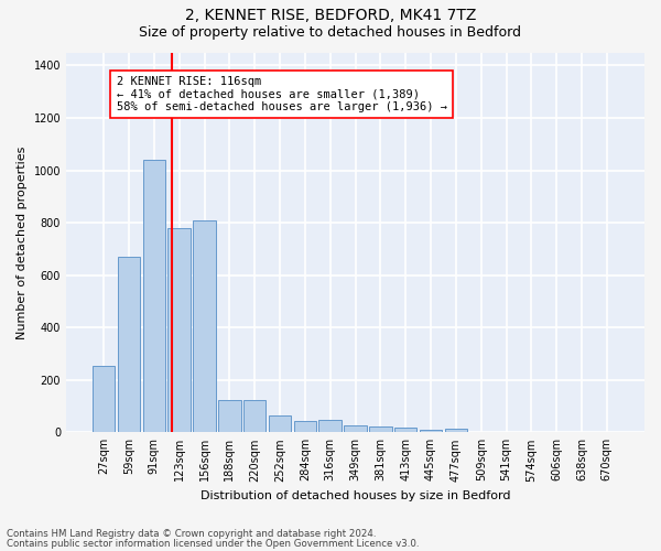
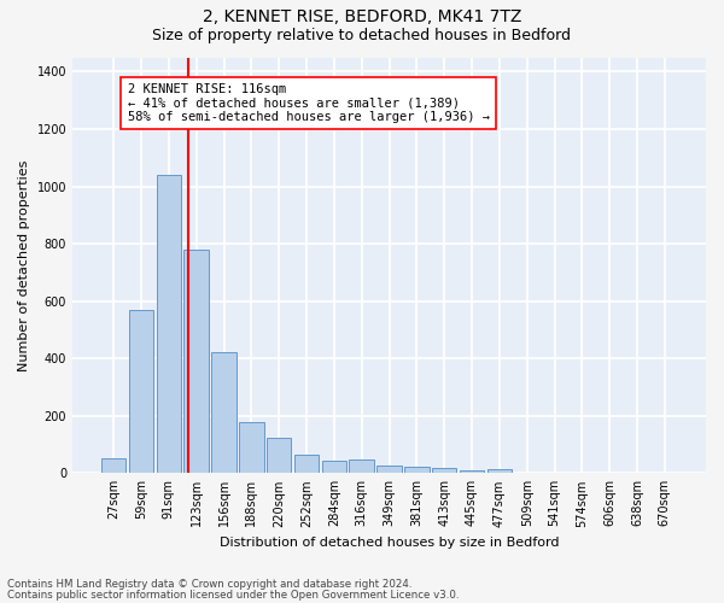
27sqm: 255 -> 50
59sqm: 670 -> 570
156sqm: 810 -> 420
188sqm: 125 -> 180
